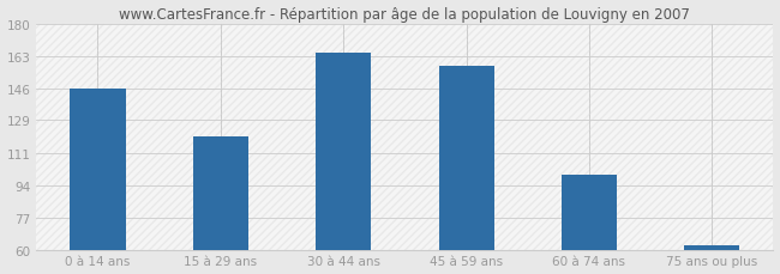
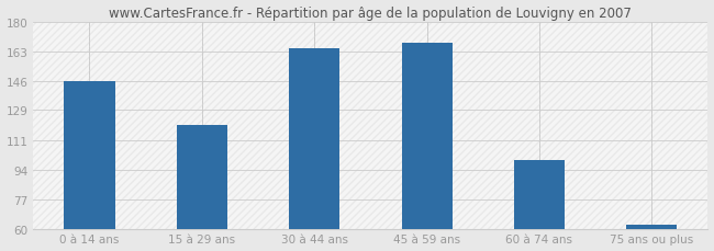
45 à 59 ans: 158 -> 168
